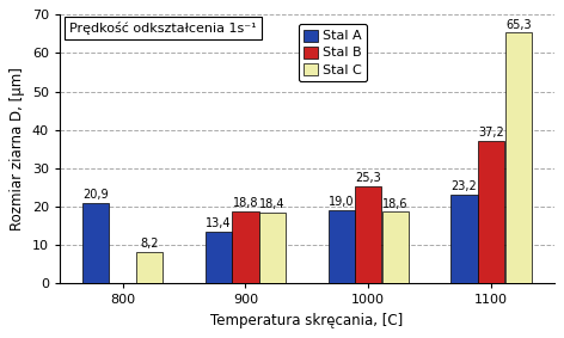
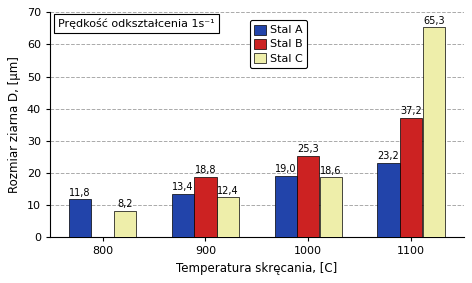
Stal A/800: 20,9 -> 11,8
Stal C/900: 18,4 -> 12,4
